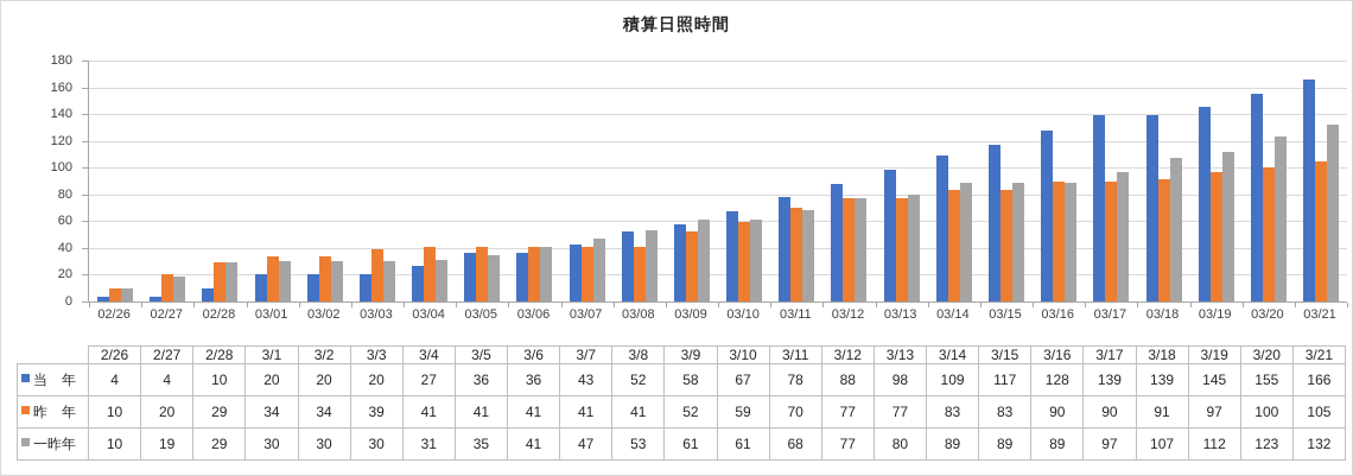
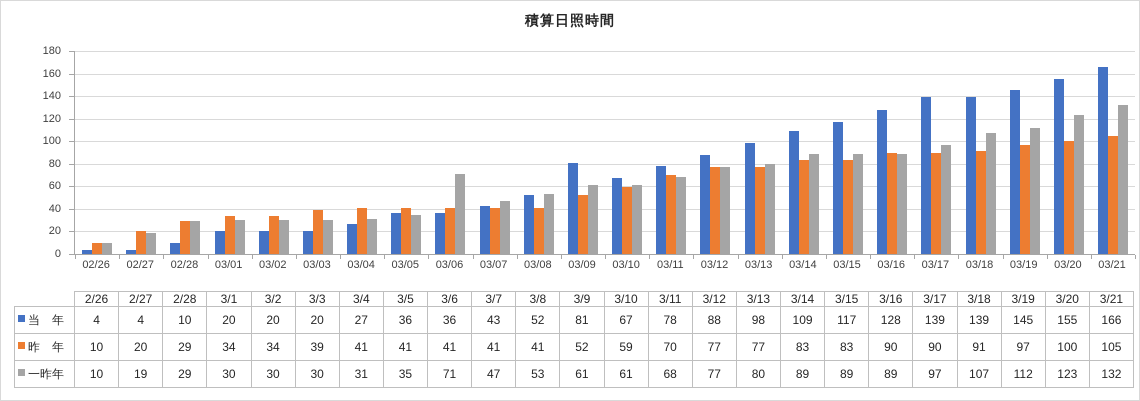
一昨年/03/06: 41 -> 71
当 年/03/09: 58 -> 81
